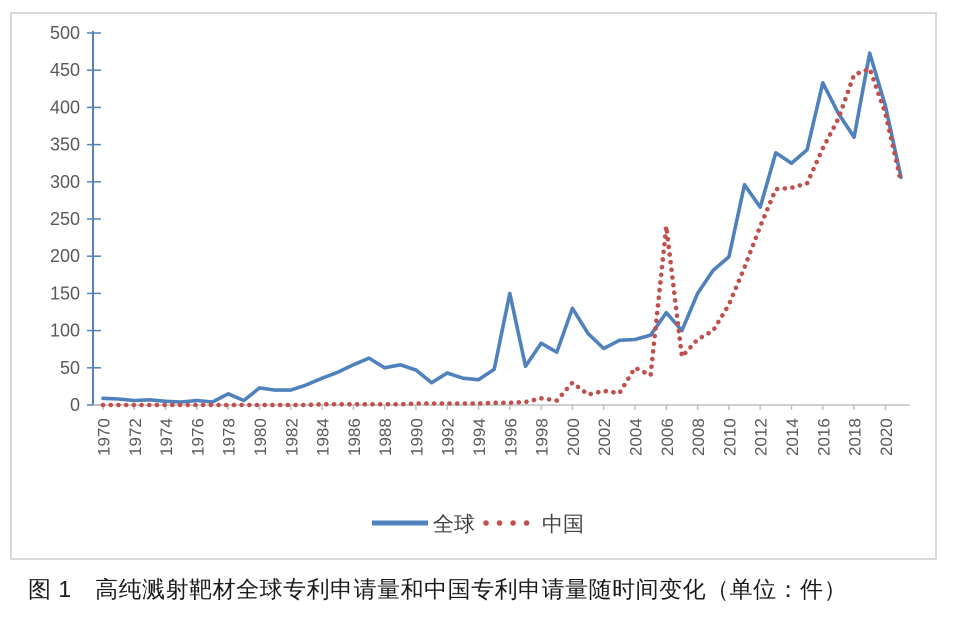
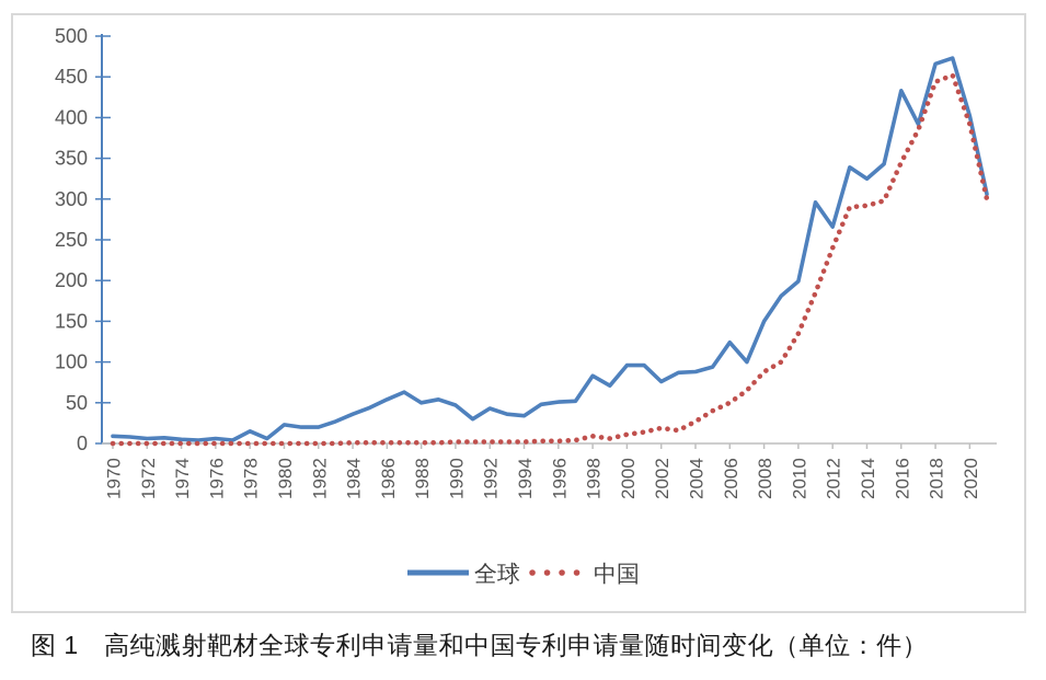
全球/1996: 150 -> 50
全球/2000: 130 -> 100
中国/2000: 30 -> 10
中国/2004: 50 -> 30
中国/2006: 240 -> 50
全球/2018: 360 -> 470
